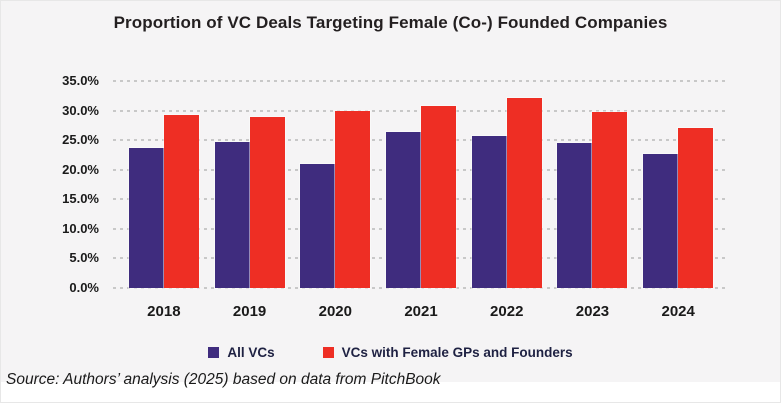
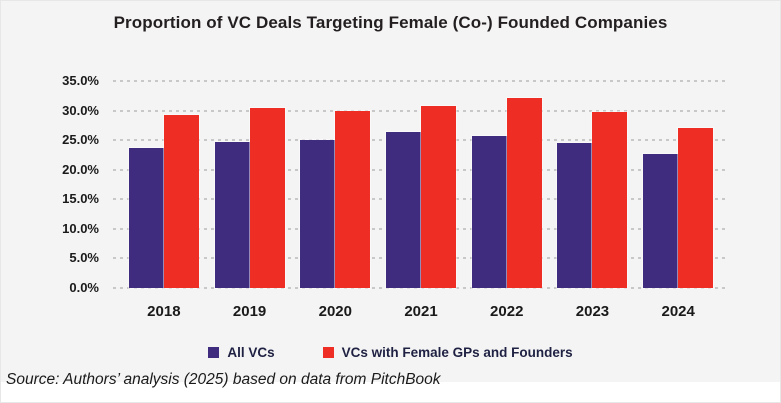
VCs with Female GPs and Founders/2019: 29% -> 30%
All VCs/2020: 21% -> 25%
